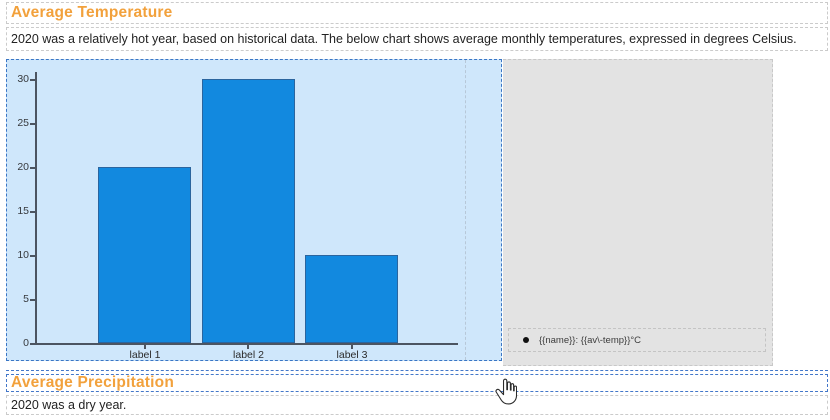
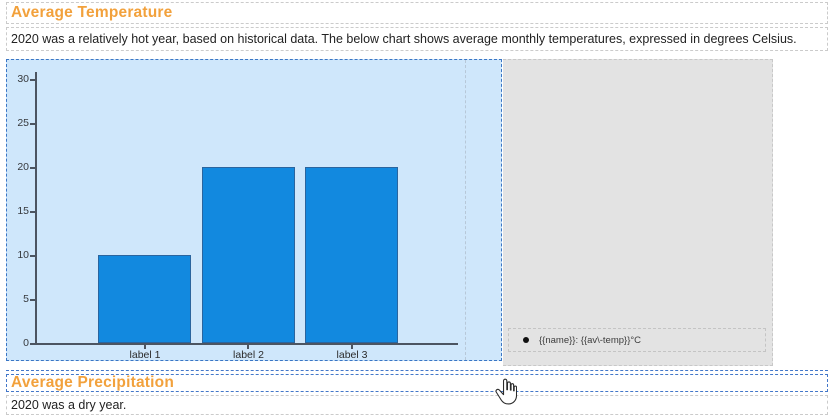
label 1: 20 -> 10
label 2: 30 -> 20
label 3: 10 -> 20
